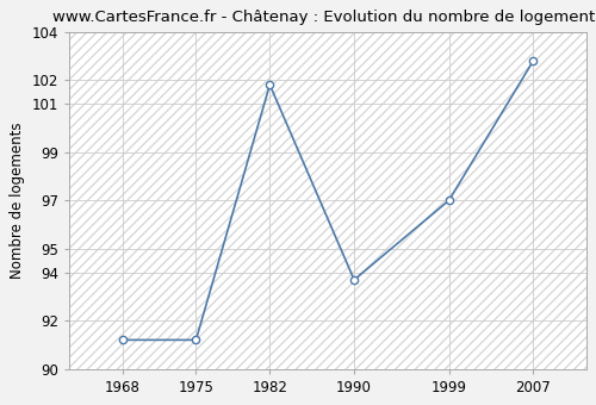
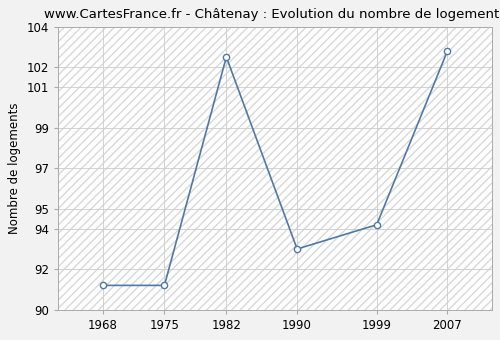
1982: 101.8 -> 102.5
1990: 93.7 -> 93.0
1999: 97.0 -> 94.2
